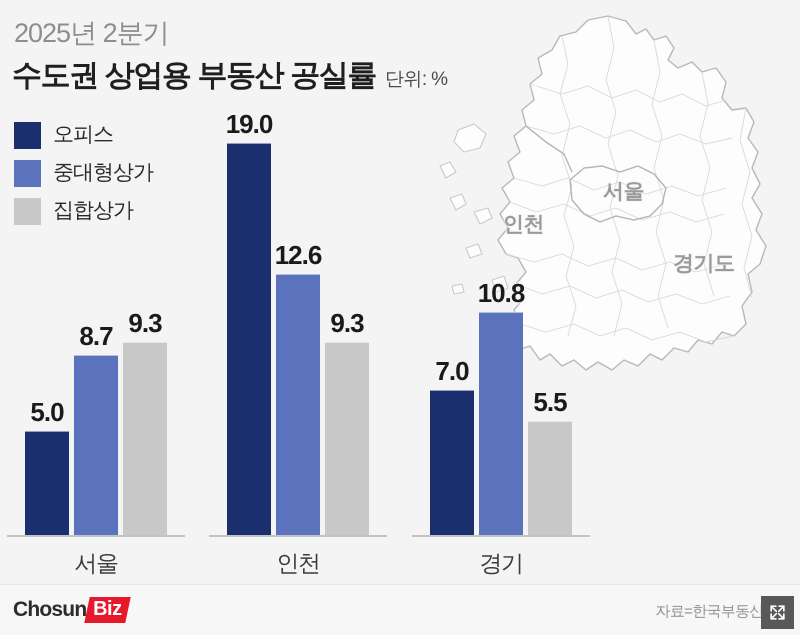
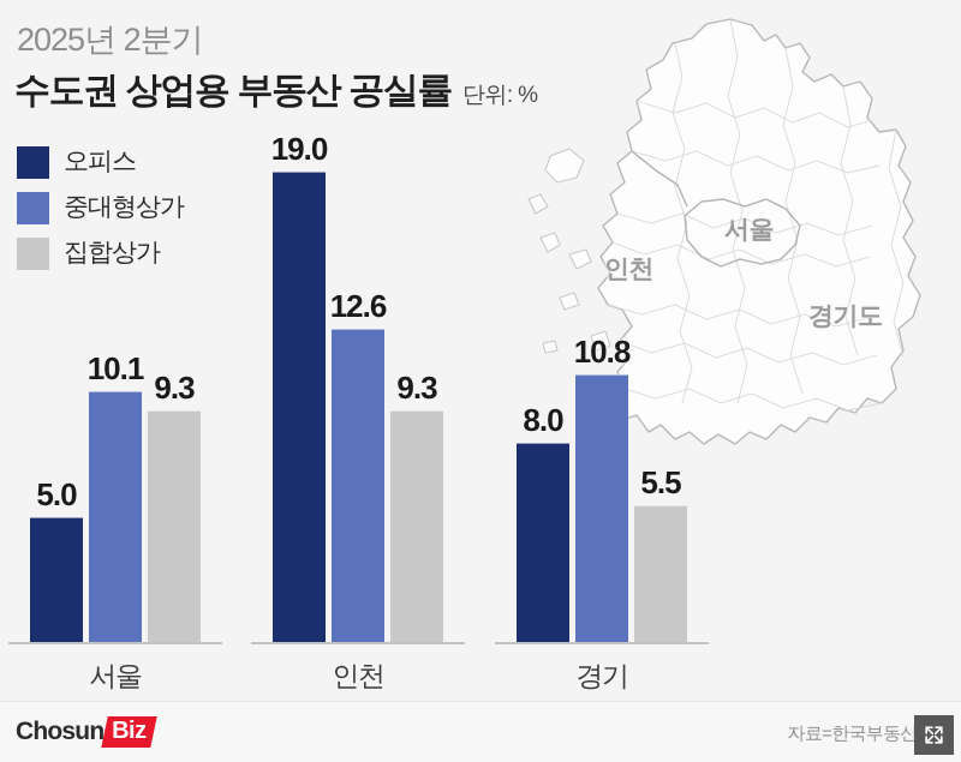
중대형상가/서울: 8.7 -> 10.1
오피스/경기: 7.0 -> 8.0
